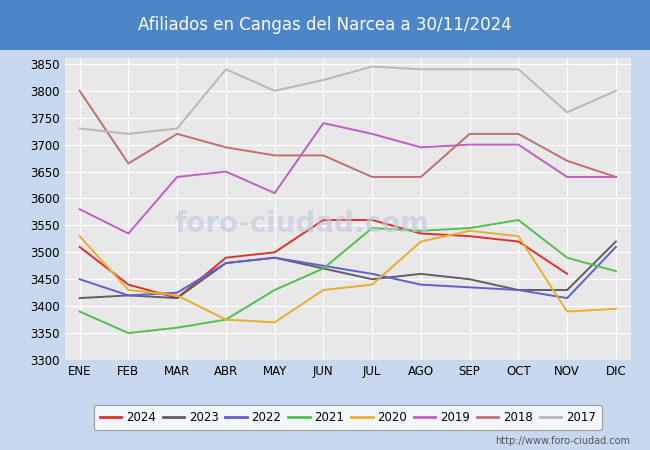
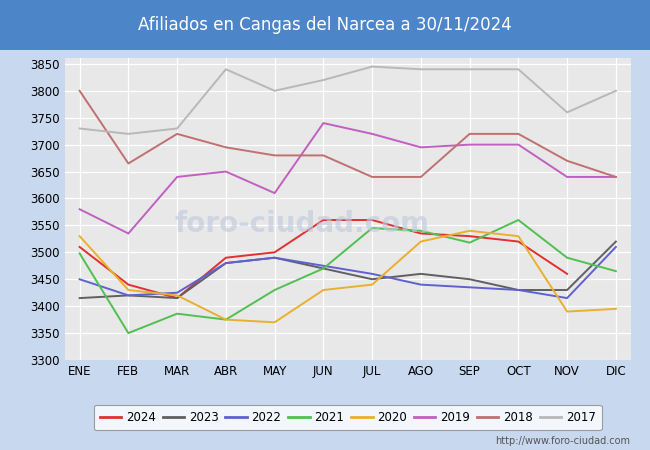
2021/ENE: 3390 -> 3498
2021/MAR: 3360 -> 3386
2021/SEP: 3545 -> 3518
